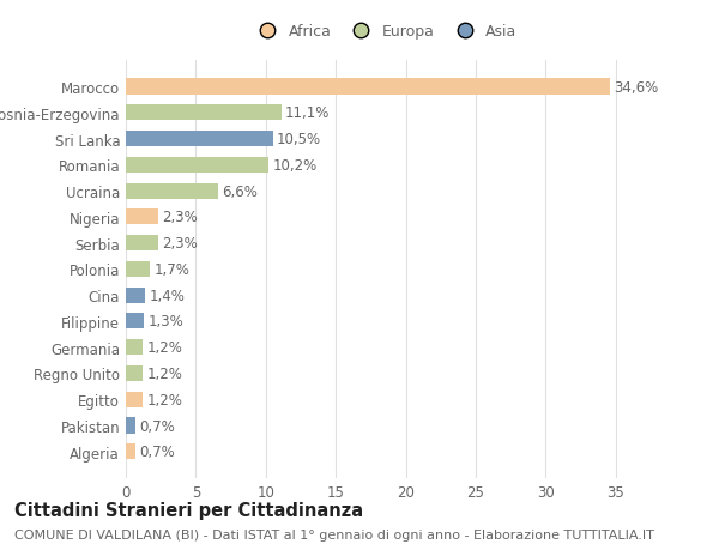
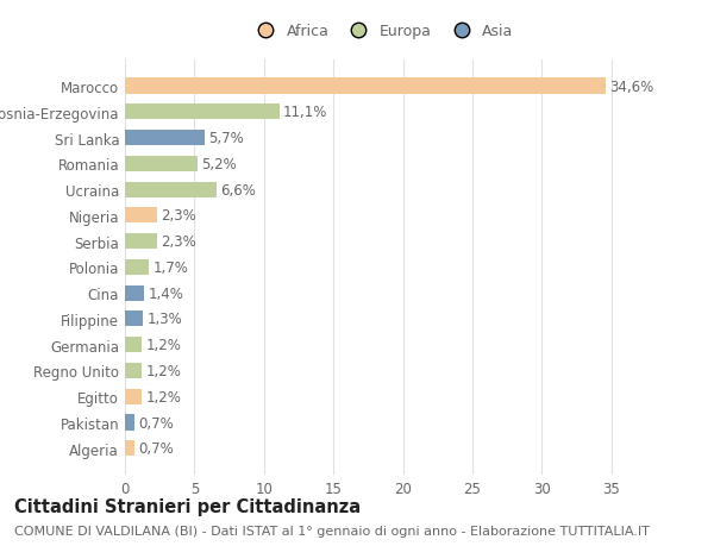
Sri Lanka: 10,5% -> 5,7%
Romania: 10,2% -> 5,2%
